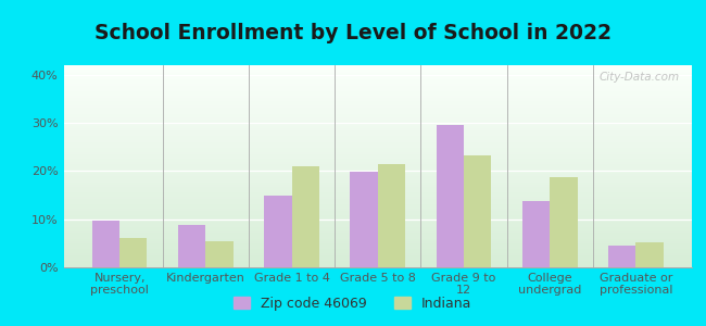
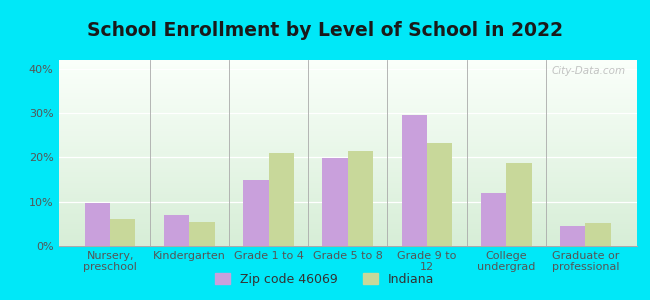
Zip code 46069/Kindergarten: 8.7% -> 7.0%
Zip code 46069/College undergrad: 13.8% -> 12.0%
